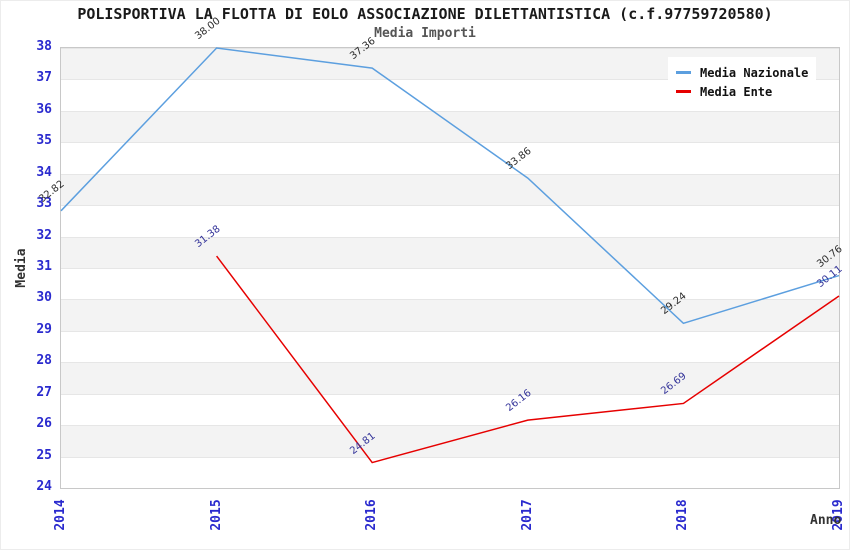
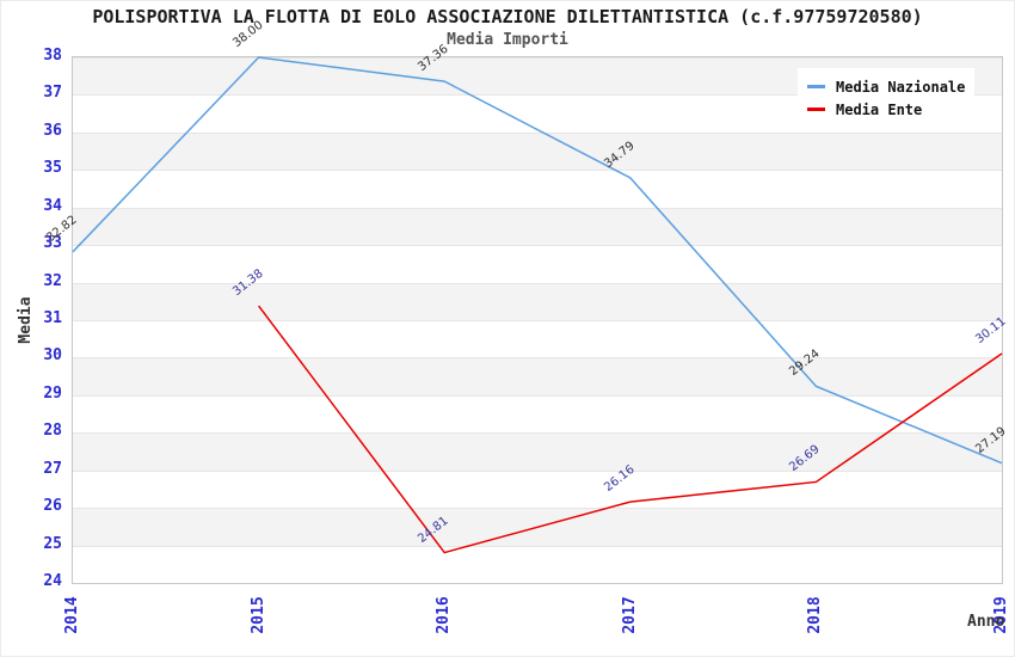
Media Nazionale/2017: 33.86 -> 34.79
Media Nazionale/2019: 30.76 -> 27.19
